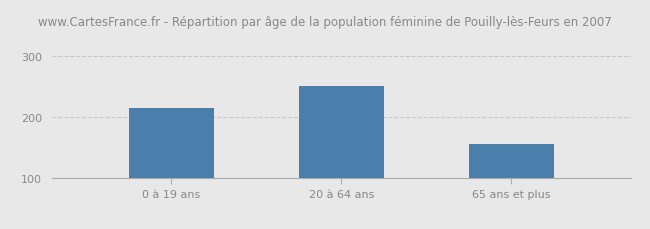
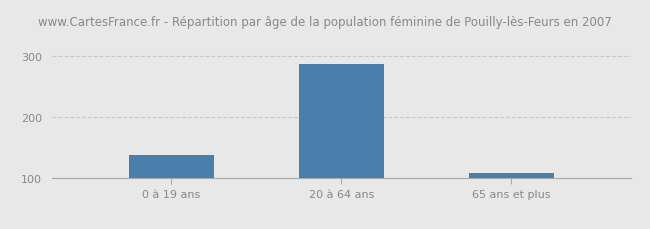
0 à 19 ans: 214 -> 138
20 à 64 ans: 250 -> 286
65 ans et plus: 156 -> 109
